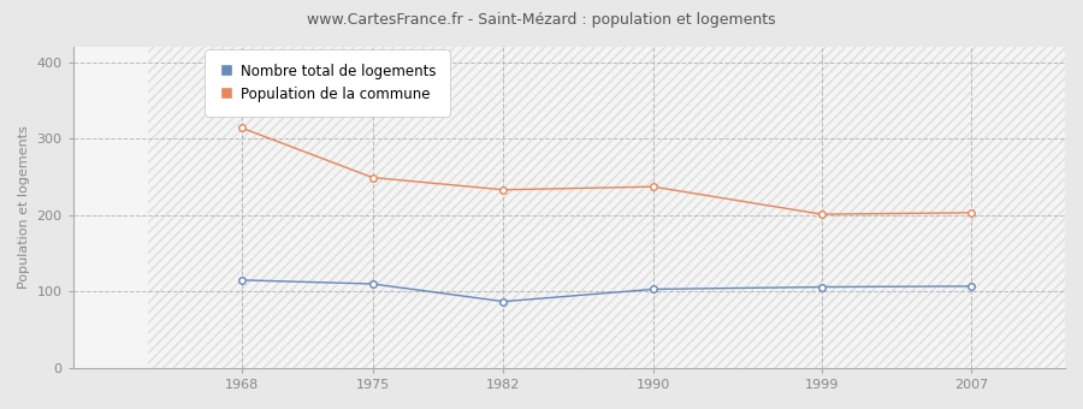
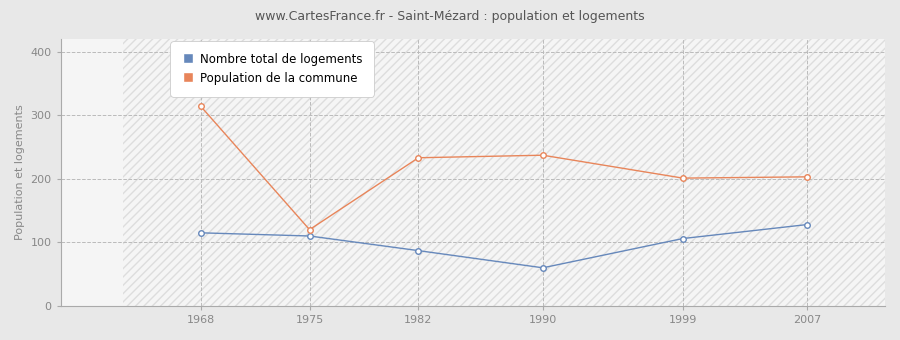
Population de la commune/1975: 249 -> 120
Nombre total de logements/1990: 103 -> 60
Nombre total de logements/2007: 107 -> 128
